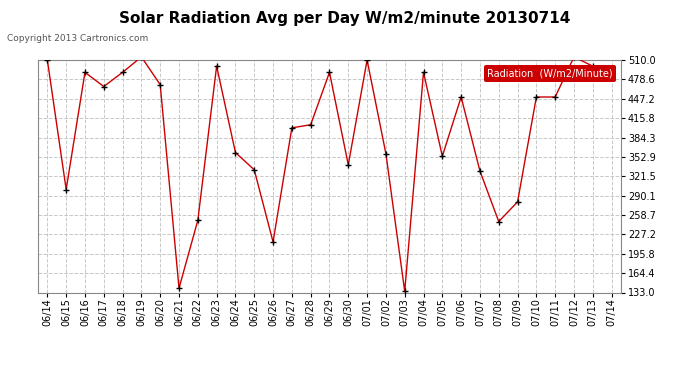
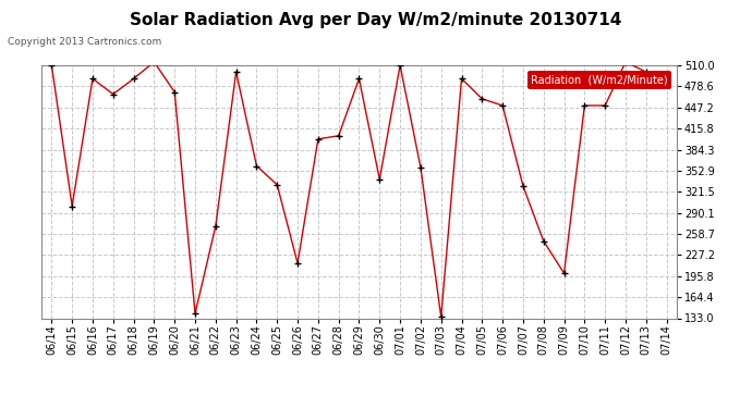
06/22: 250 -> 270
07/05: 354 -> 460
07/09: 280 -> 200
